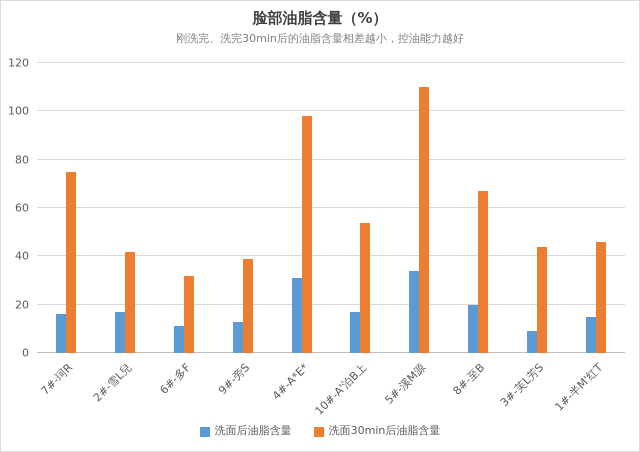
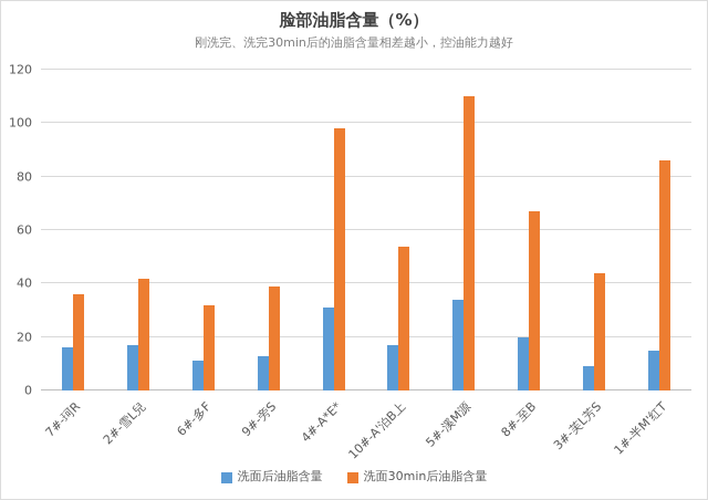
洗面30min后油脂含量/7#-珂R: 75 -> 36
洗面30min后油脂含量/1#-半M'红T: 46 -> 86
